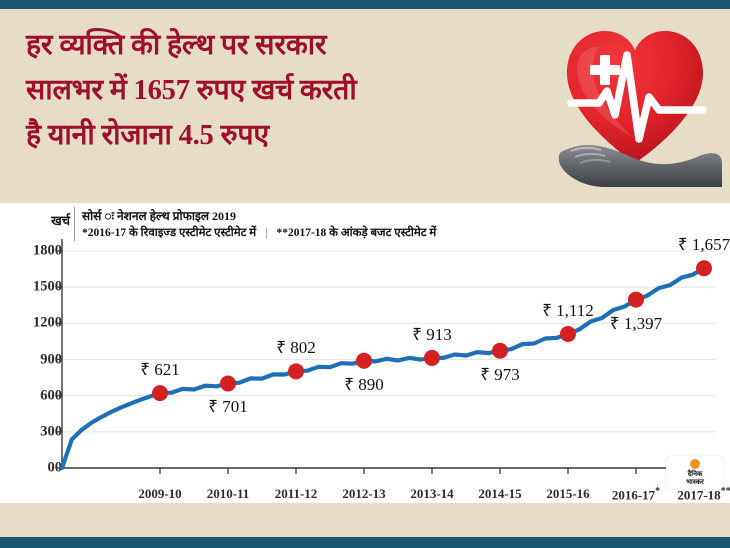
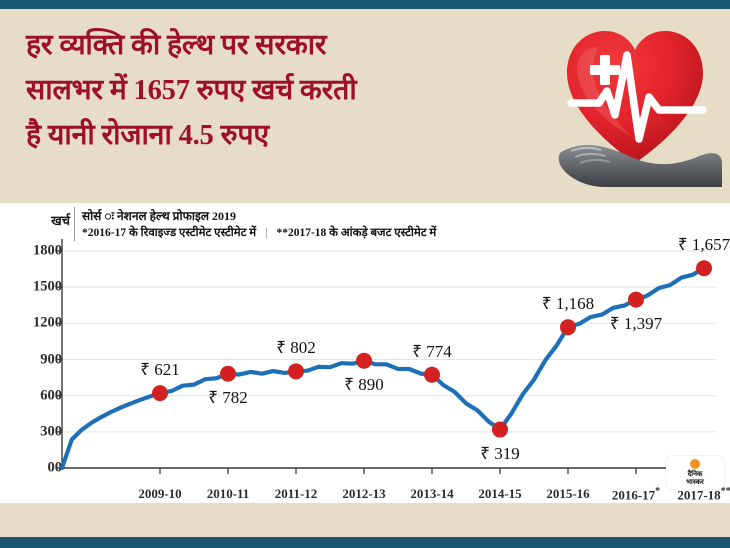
2010-11: 701 -> 782
2013-14: 913 -> 774
2014-15: 973 -> 319
2015-16: 1,112 -> 1,168
